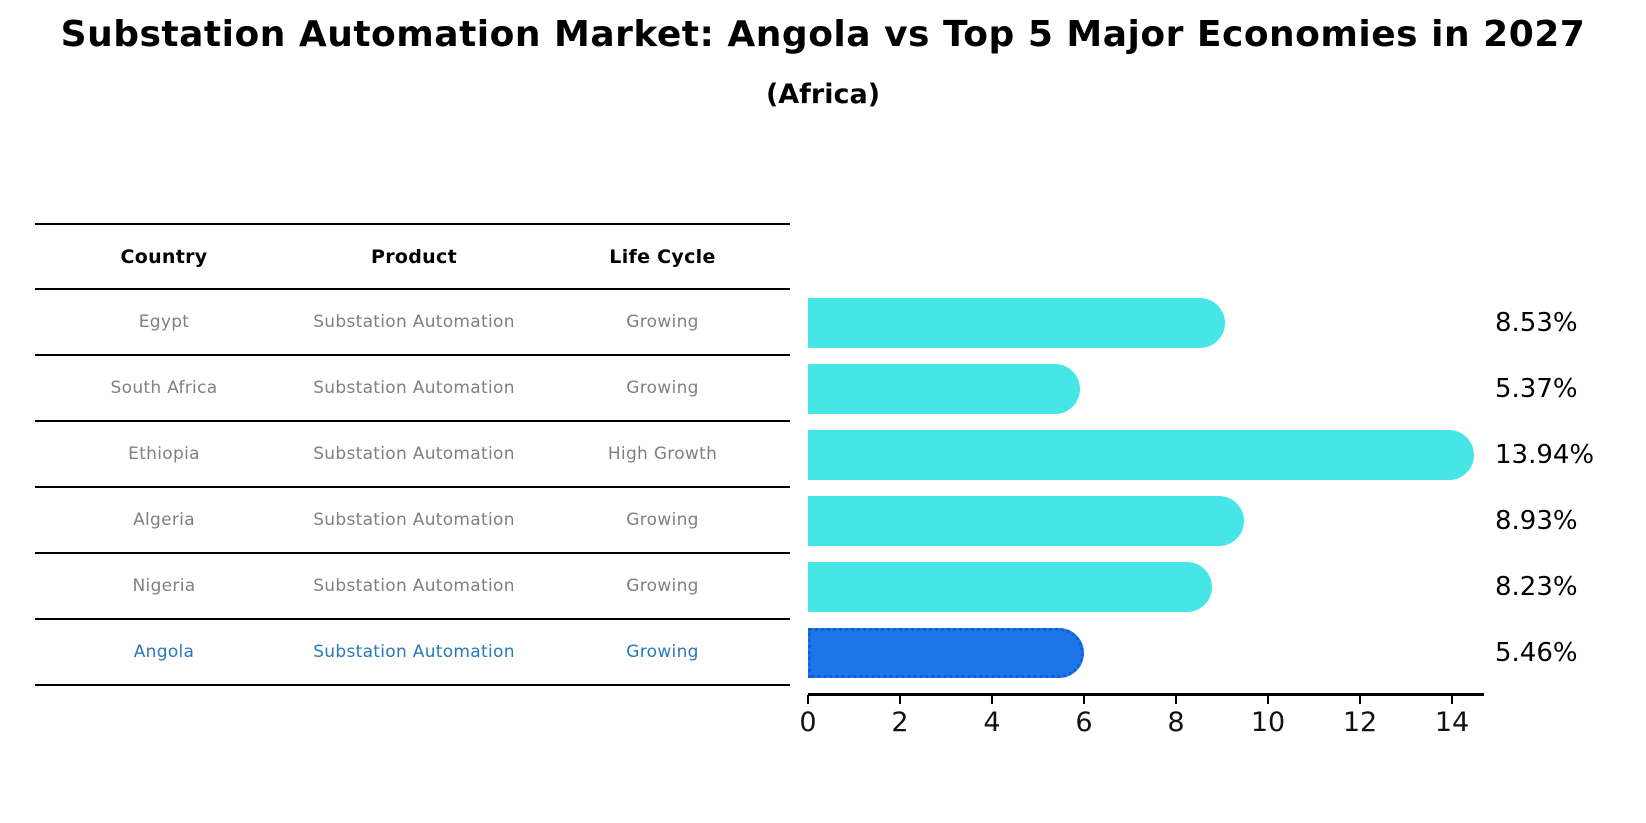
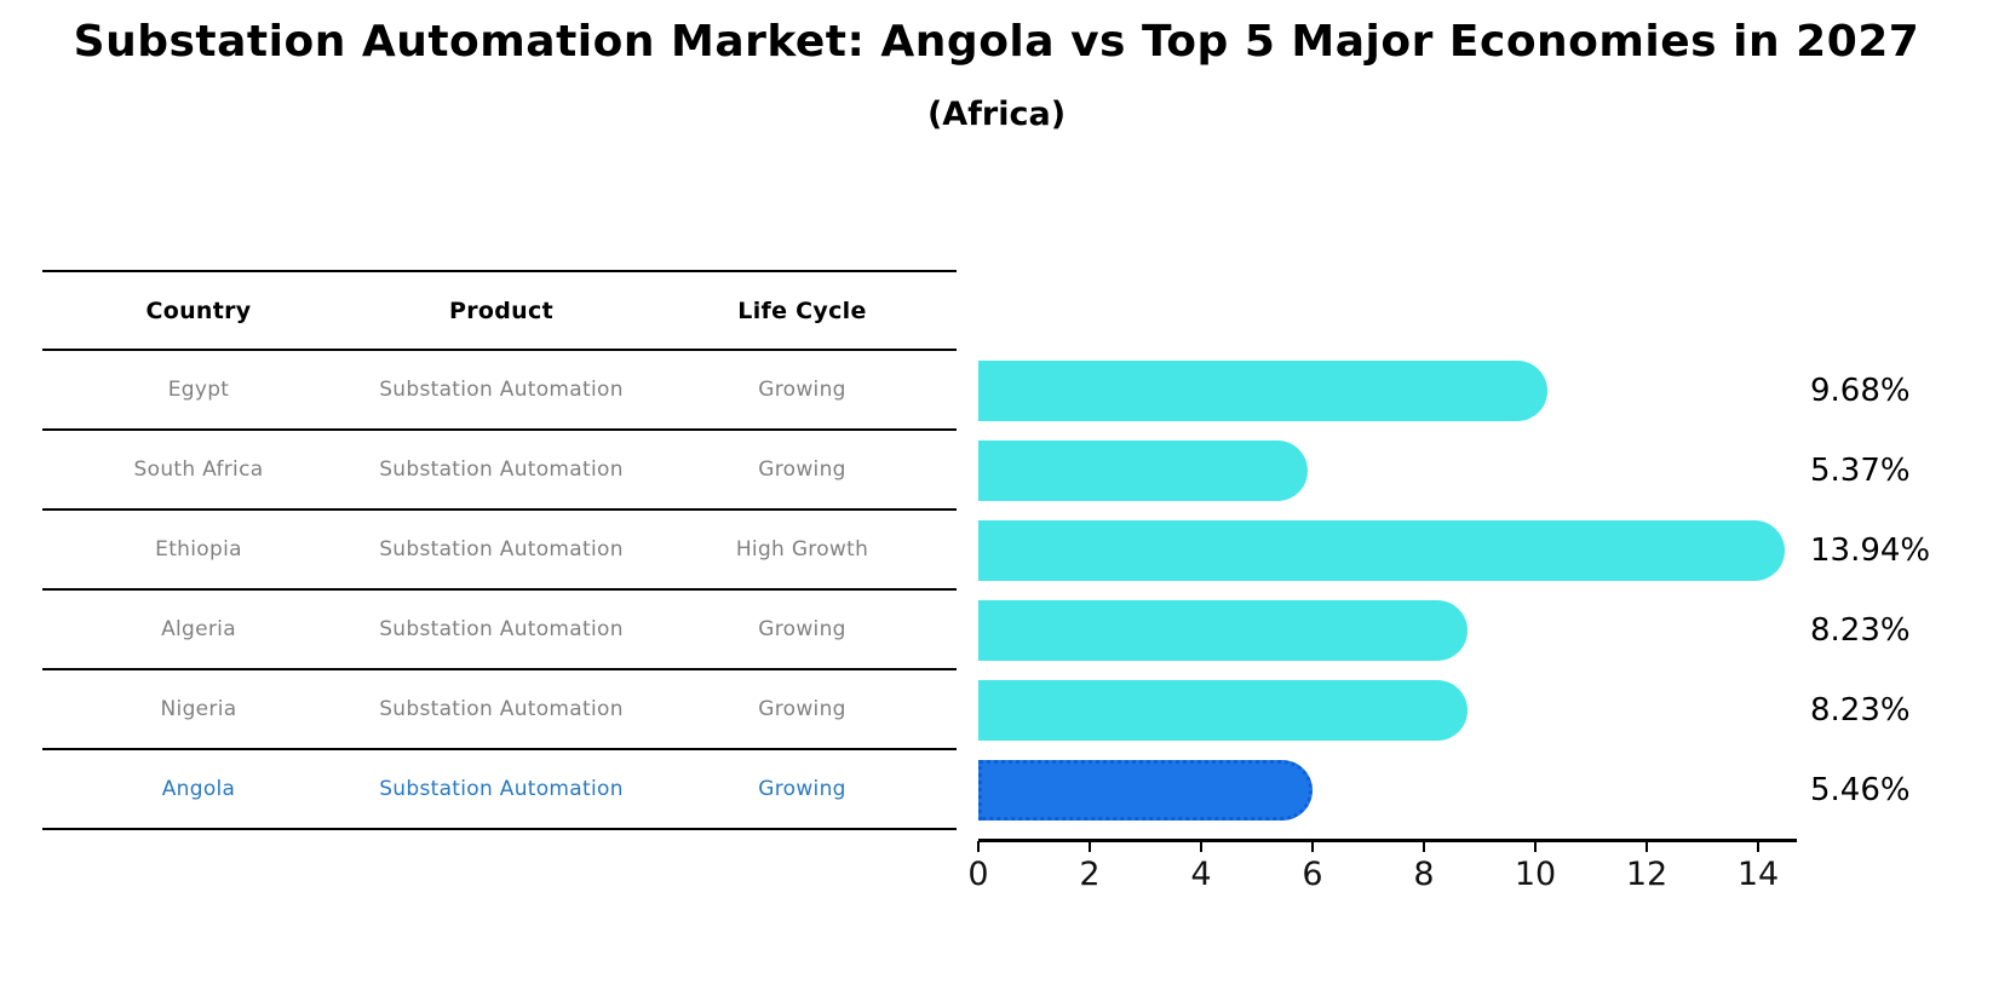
Egypt: 8.53% -> 9.68%
Algeria: 8.93% -> 8.23%
